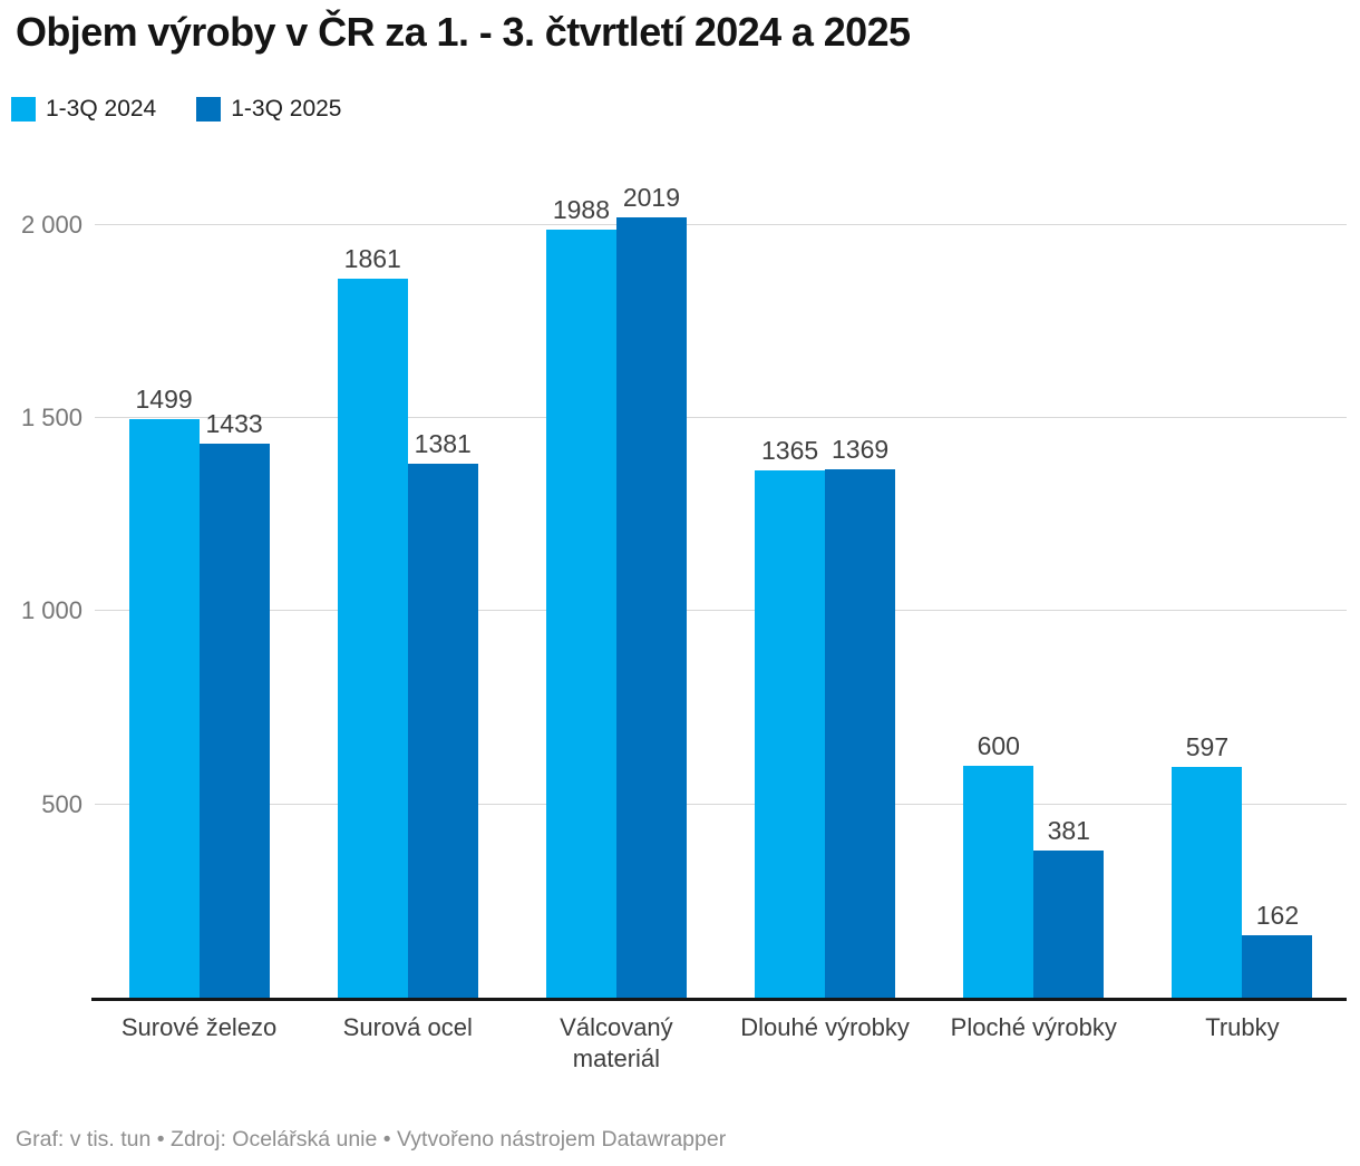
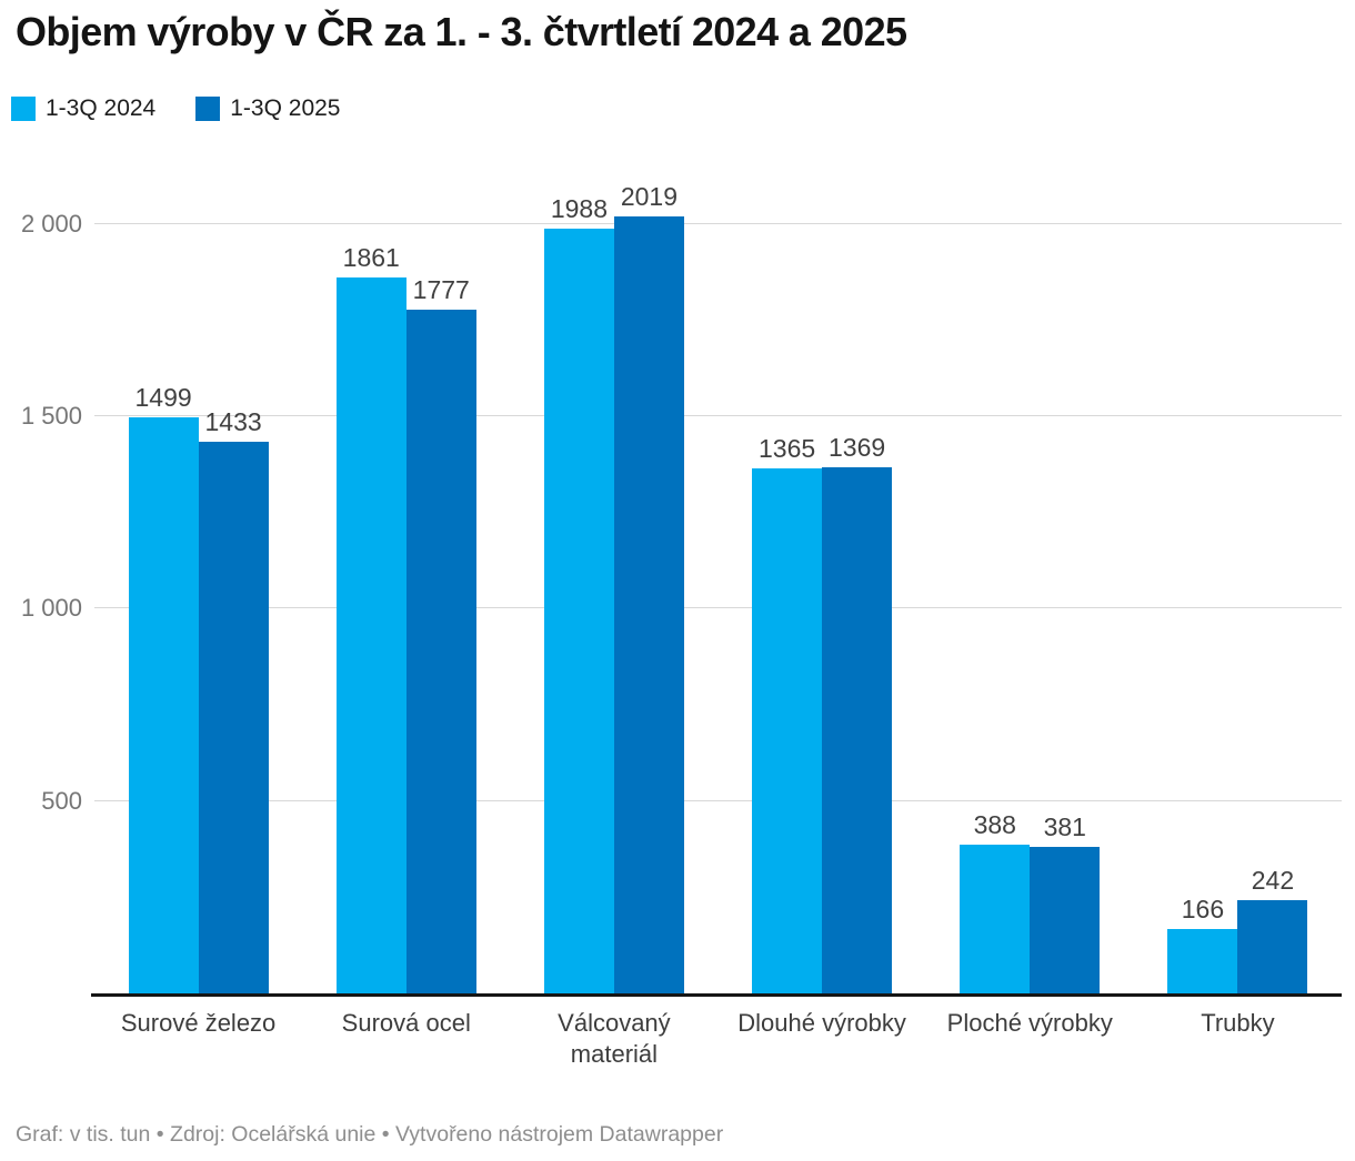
1-3Q 2025/Surová ocel: 1381 -> 1777
1-3Q 2024/Ploché výrobky: 600 -> 388
1-3Q 2024/Trubky: 597 -> 166
1-3Q 2025/Trubky: 162 -> 242
